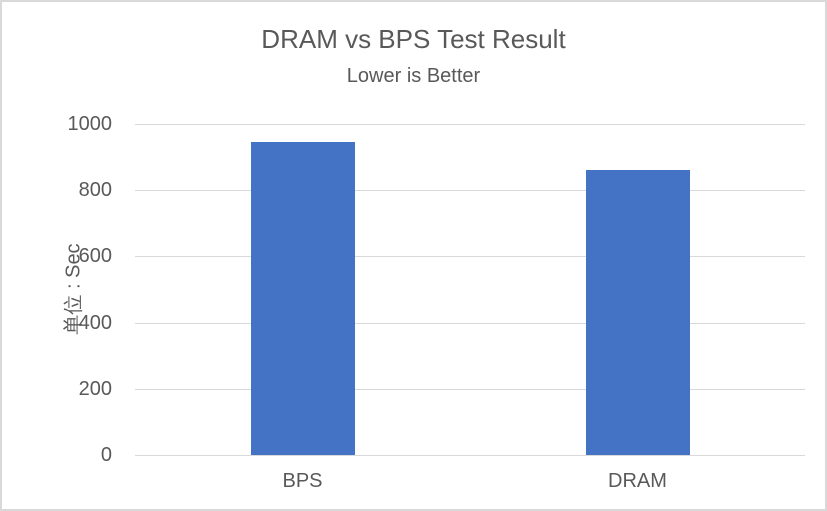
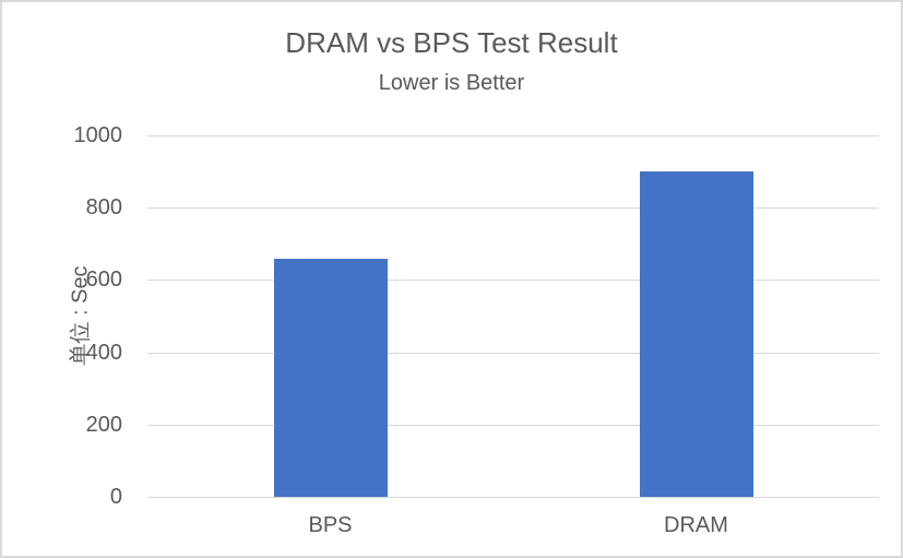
BPS: 940 -> 660
DRAM: 860 -> 900
